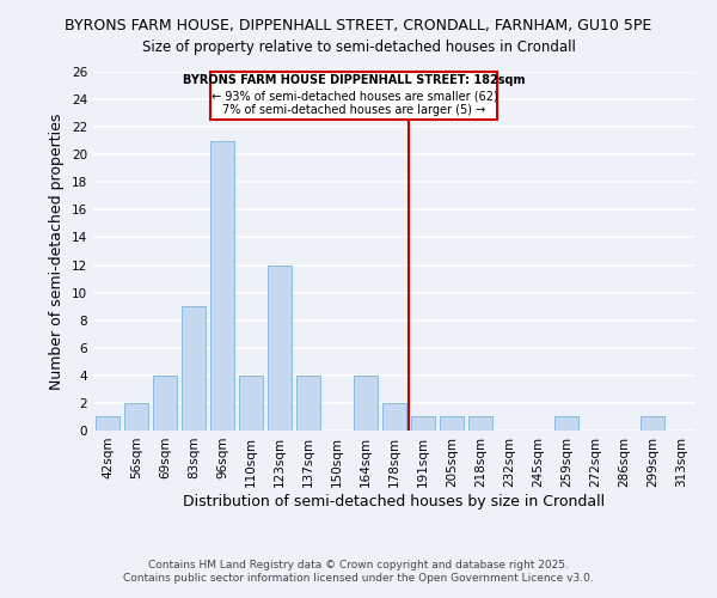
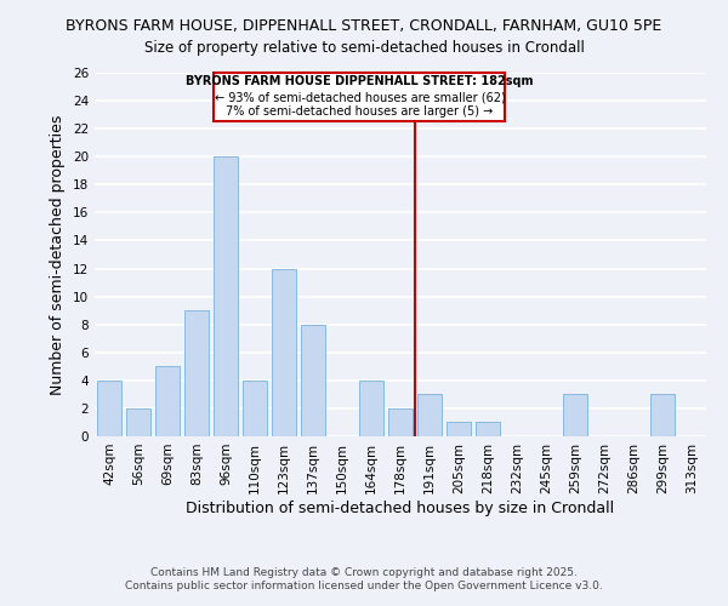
42sqm: 1 -> 4
69sqm: 4 -> 5
96sqm: 21 -> 20
137sqm: 4 -> 8
191sqm: 1 -> 3
259sqm: 1 -> 3
299sqm: 1 -> 3
